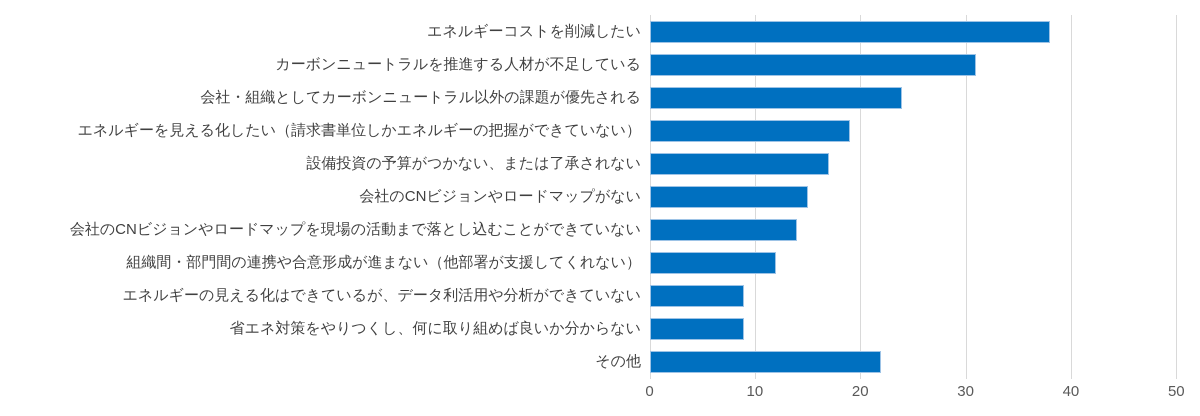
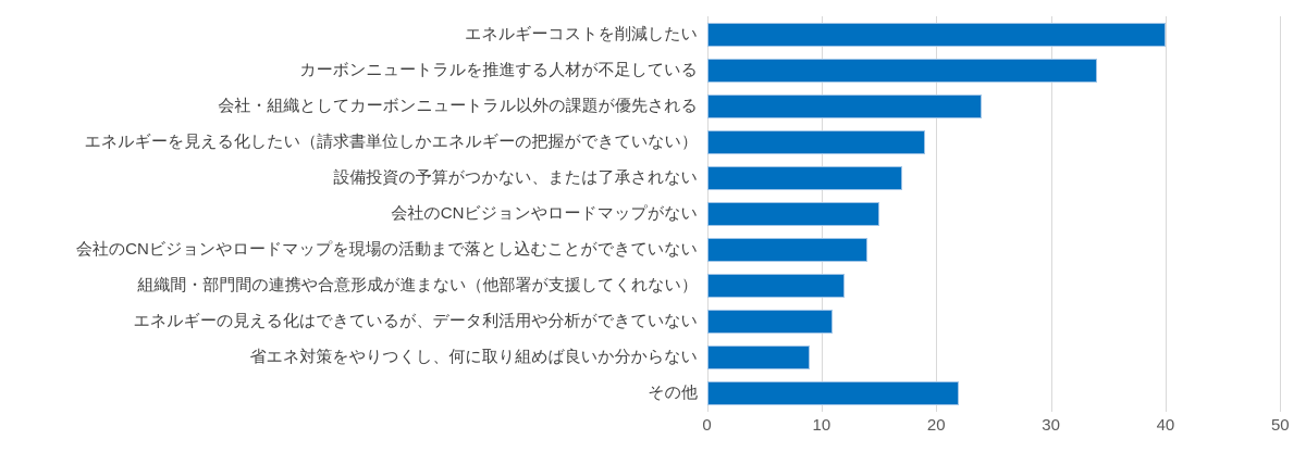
エネルギーコストを削減したい: 38 -> 40
カーボンニュートラルを推進する人材が不足している: 31 -> 34
エネルギーの見える化はできているが、データ利活用や分析ができていない: 9 -> 11
